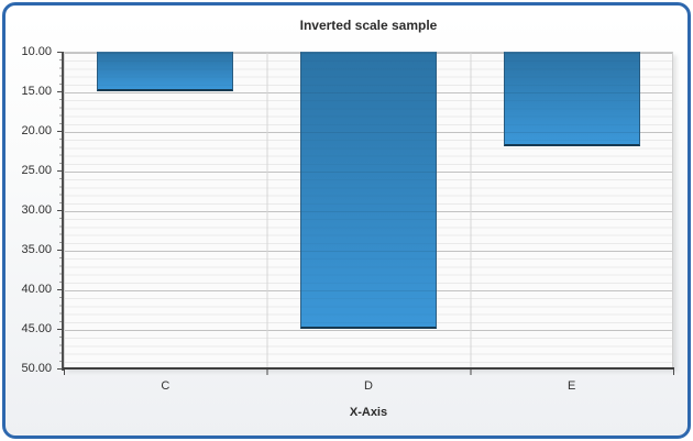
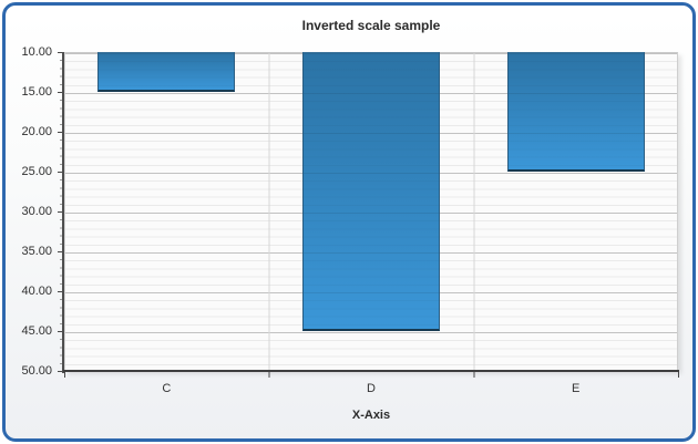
E: 22 -> 25
